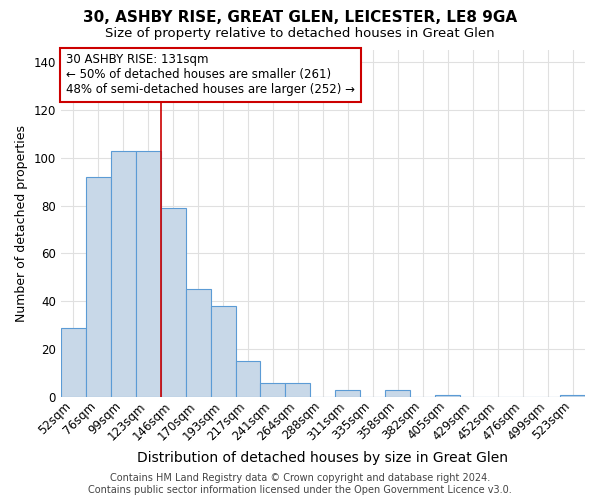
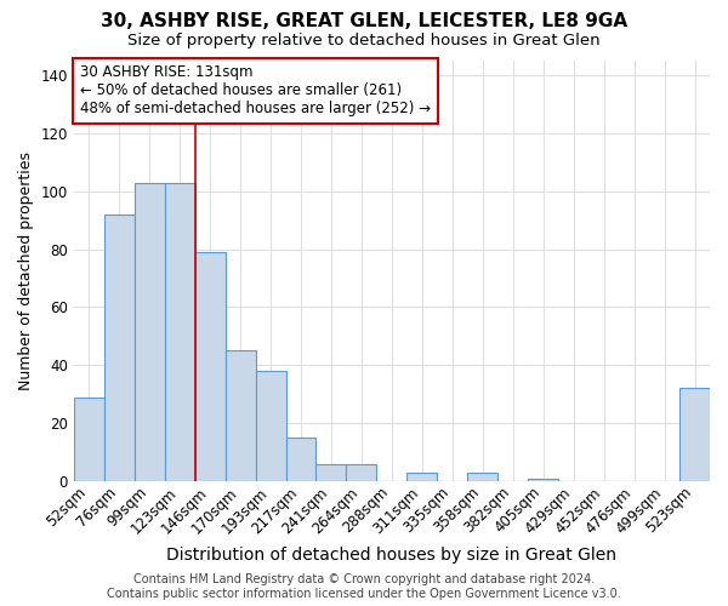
523sqm: 1 -> 32
